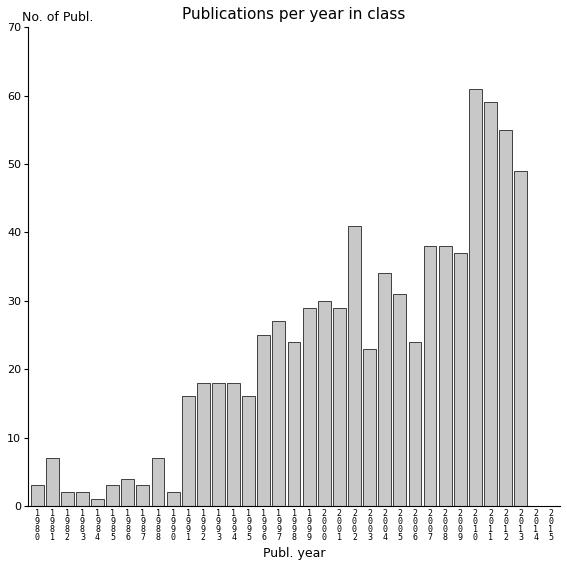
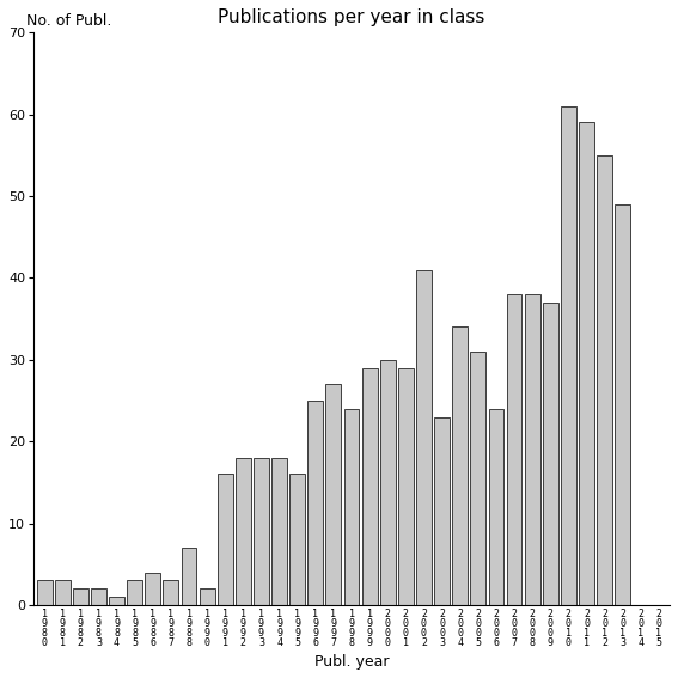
1 9 8 1: 7 -> 3
